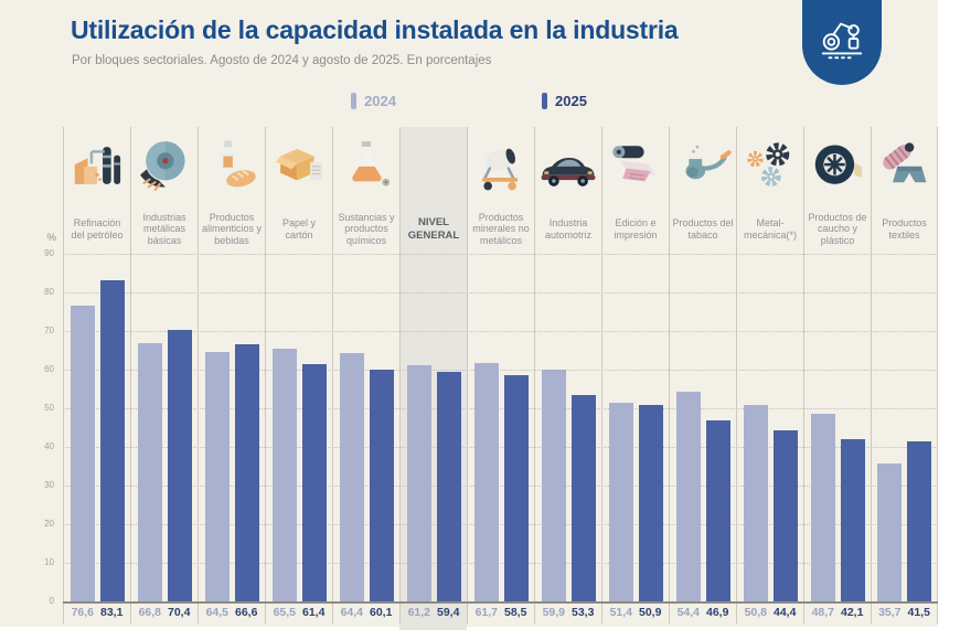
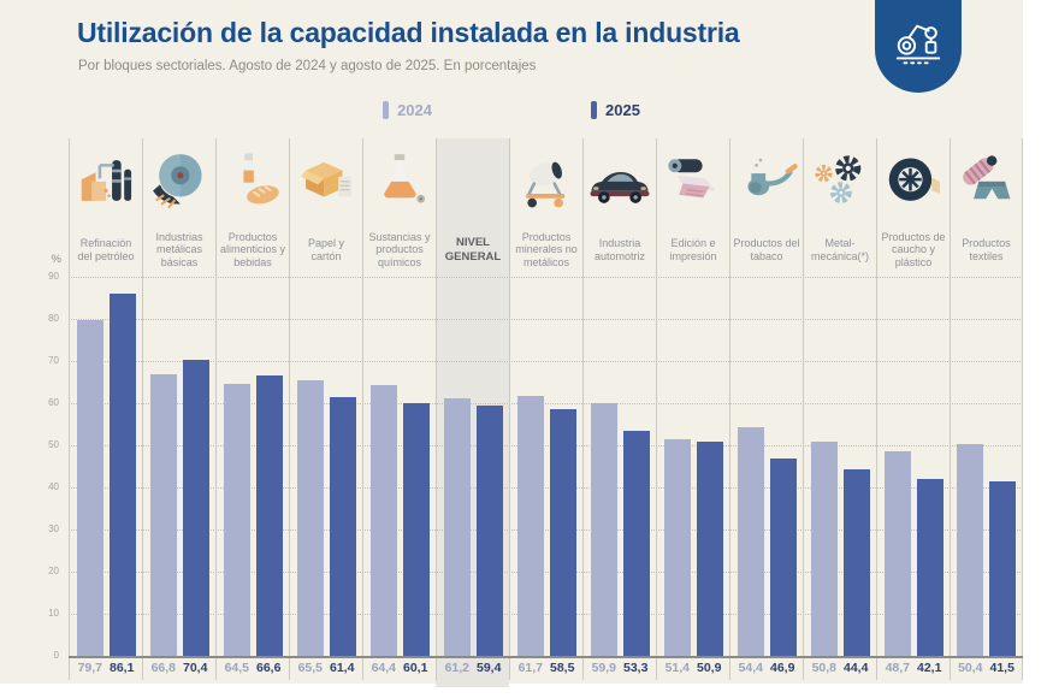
2024/Refinación del petróleo: 76,6 -> 79,7
2025/Refinación del petróleo: 83,1 -> 86,1
2024/Productos textiles: 35,7 -> 50,4
